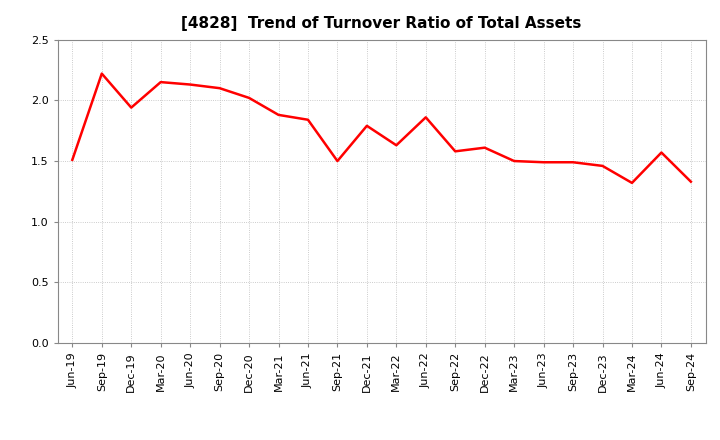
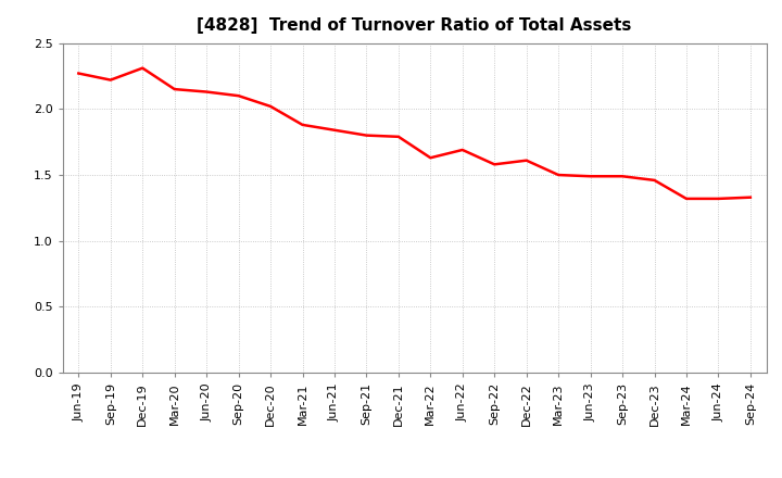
Jun-19: 1.51 -> 2.27
Dec-19: 1.94 -> 2.31
Sep-21: 1.50 -> 1.80
Jun-22: 1.86 -> 1.69
Jun-24: 1.57 -> 1.32
